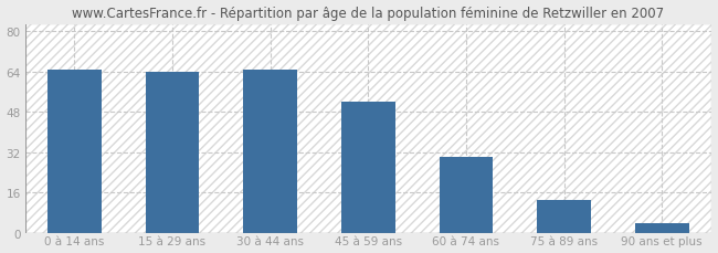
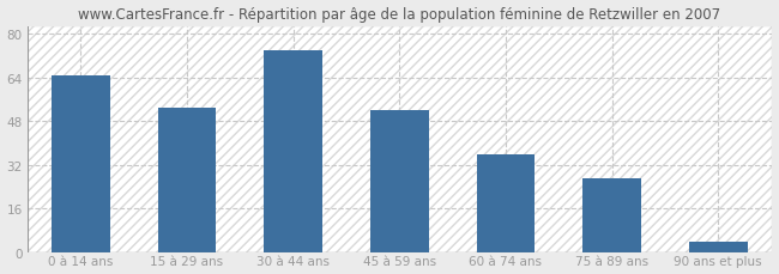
15 à 29 ans: 64 -> 53
30 à 44 ans: 65 -> 74
60 à 74 ans: 30 -> 36
75 à 89 ans: 13 -> 27
